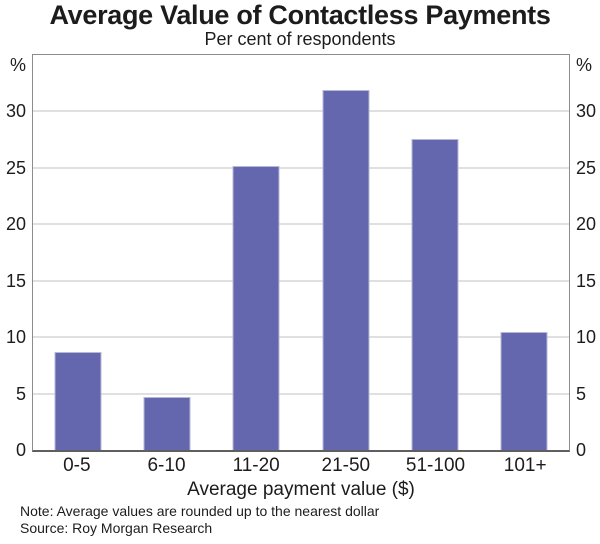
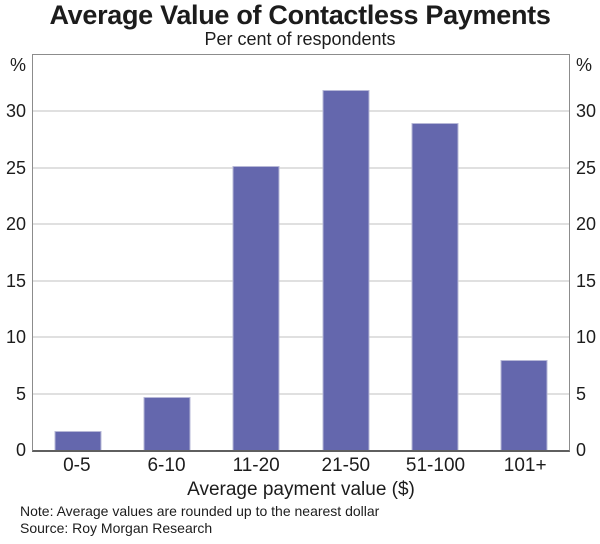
0-5: 8.7 -> 1.7
51-100: 27.6 -> 29.0
101+: 10.5 -> 8.0
